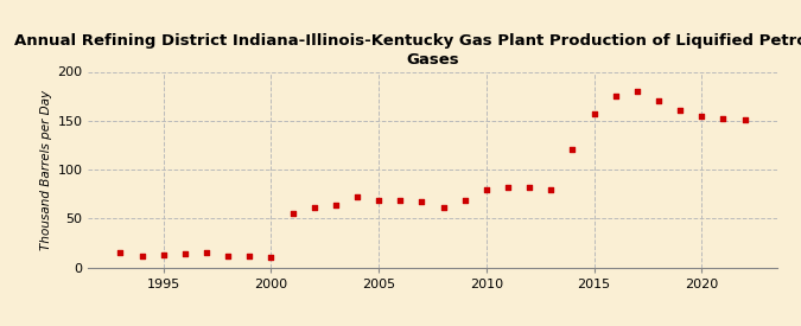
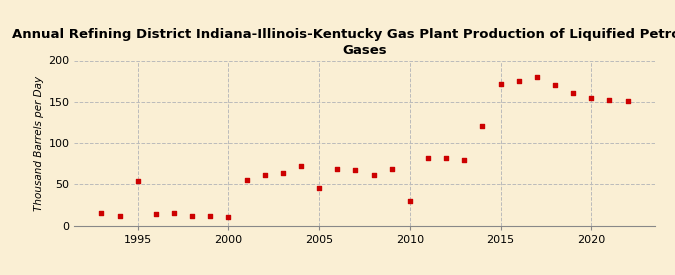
1995: 13 -> 54
2005: 69 -> 46
2010: 79 -> 30
2015: 157 -> 172
